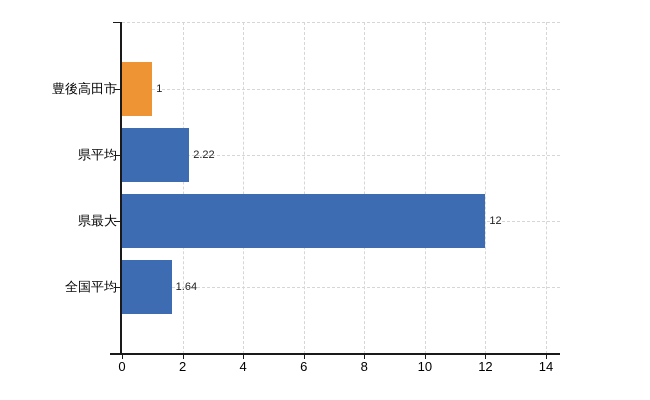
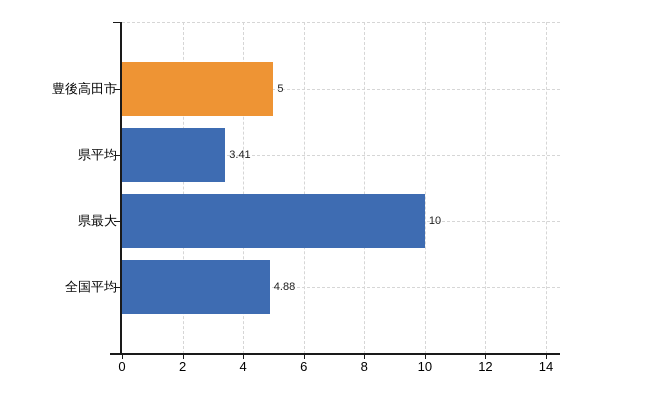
豊後高田市: 1 -> 5
県平均: 2.22 -> 3.41
県最大: 12 -> 10
全国平均: 1.64 -> 4.88
